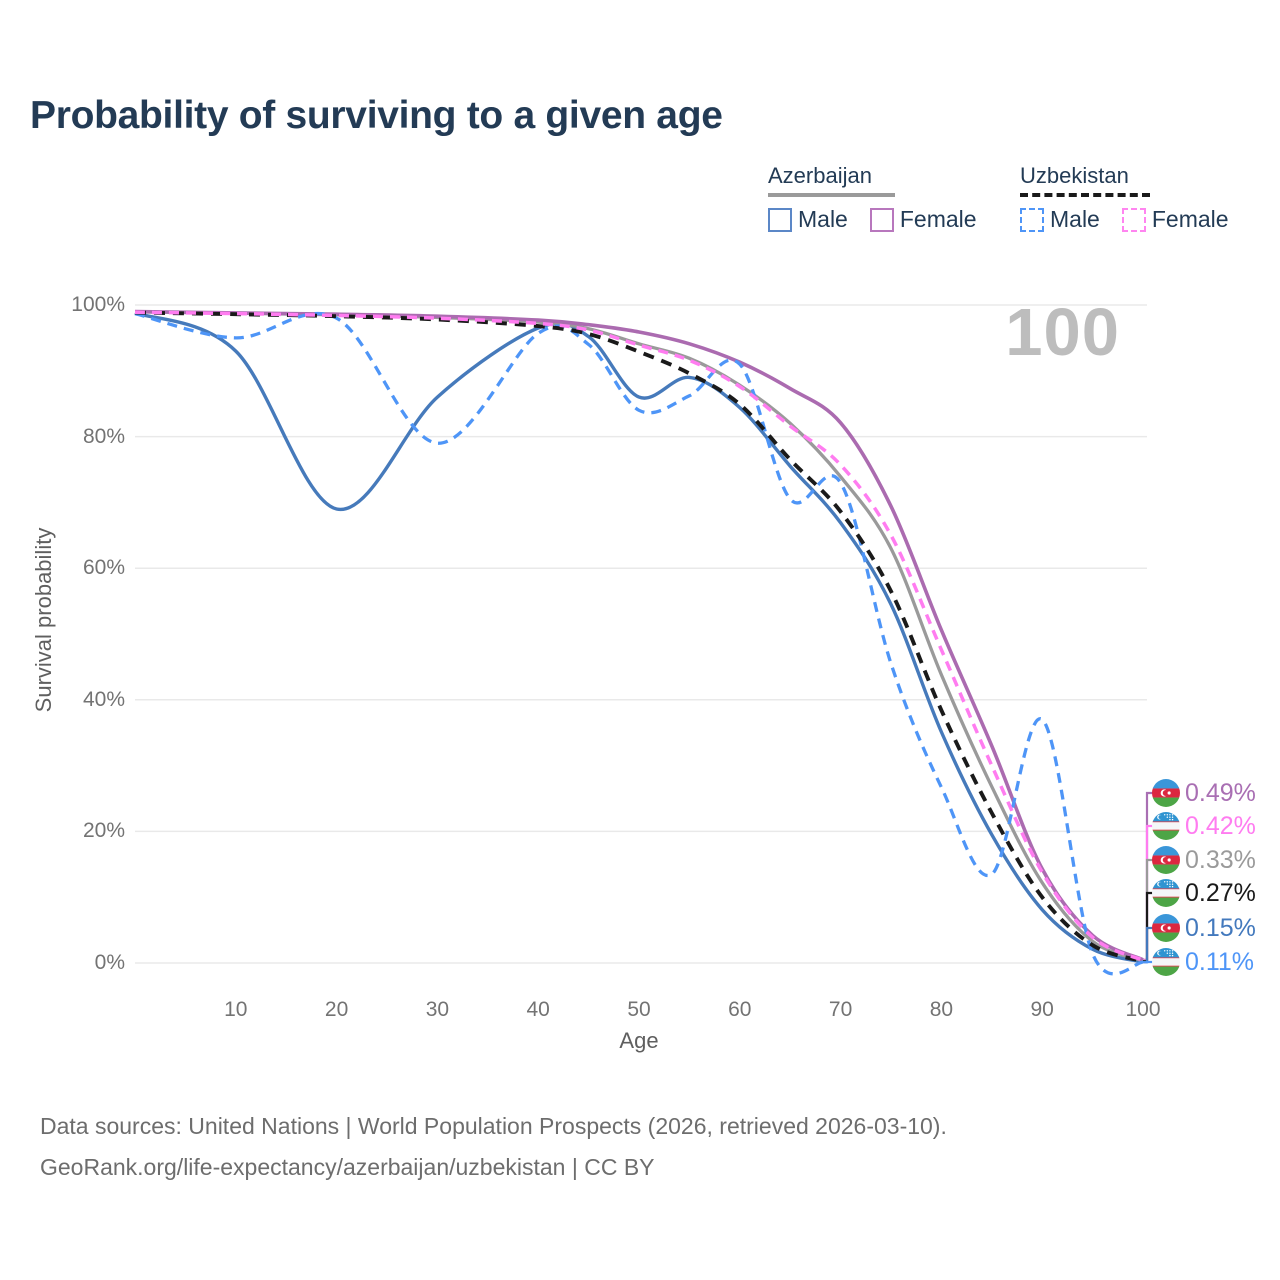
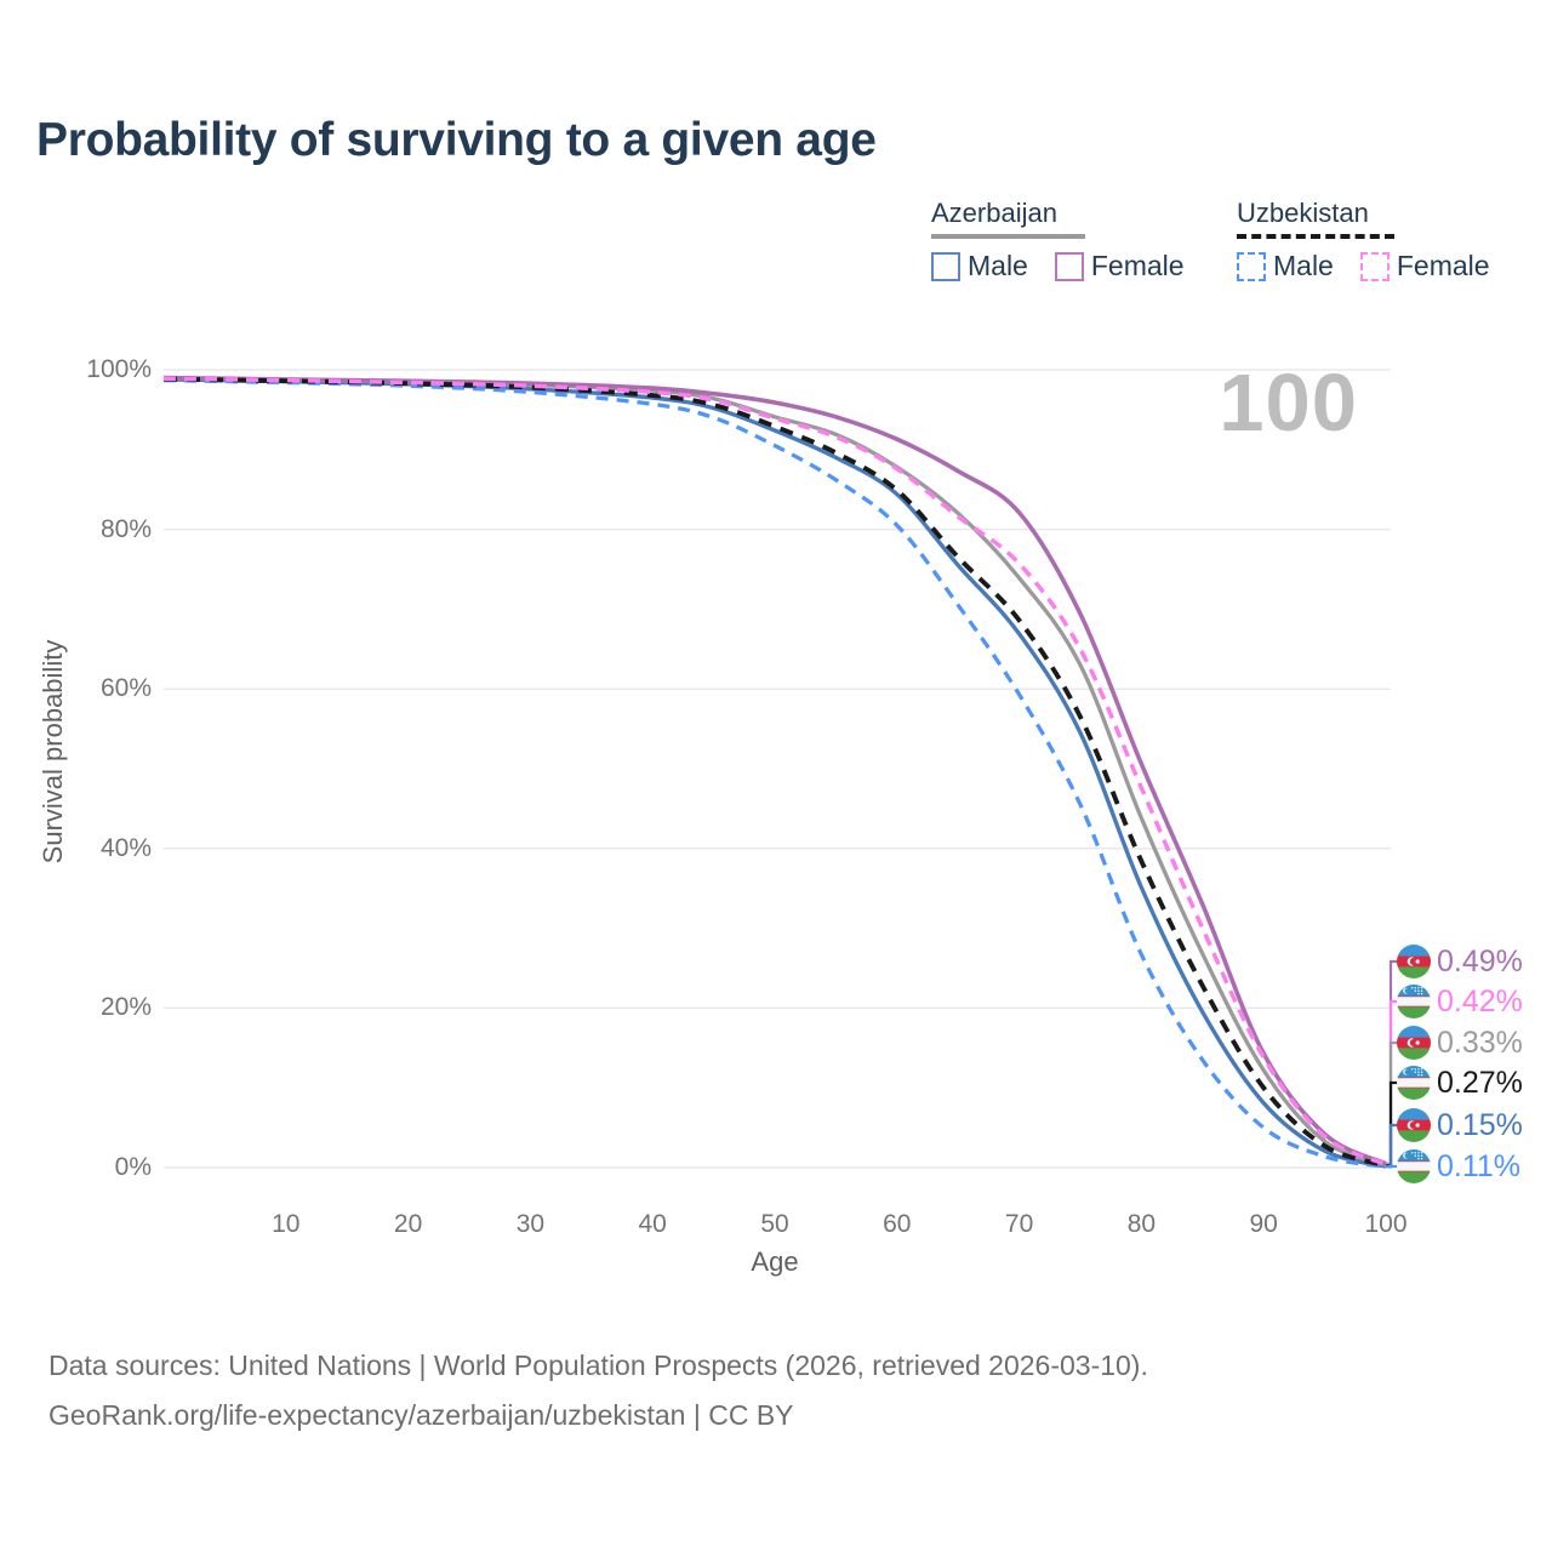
Azerbaijan Male/10: 93% -> 99%
Uzbekistan Male/10: 95% -> 98%
Azerbaijan Male/20: 69% -> 98%
Azerbaijan Male/30: 86% -> 98%
Uzbekistan Male/30: 79% -> 97%
Azerbaijan Male/50: 86% -> 92%
Uzbekistan Male/50: 84% -> 90%
Uzbekistan Male/60: 91% -> 80%
Uzbekistan Male/70: 73% -> 59%
Uzbekistan Male/90: 37% -> 5%
